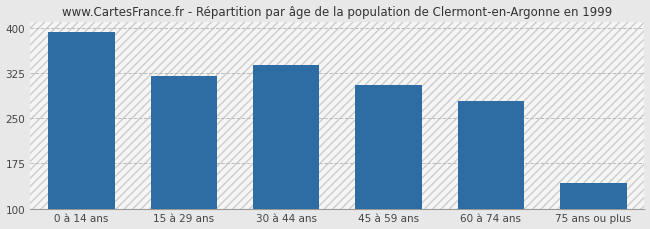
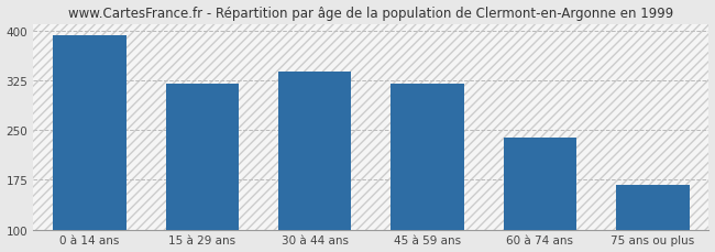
45 à 59 ans: 304 -> 320
60 à 74 ans: 278 -> 238
75 ans ou plus: 142 -> 168
